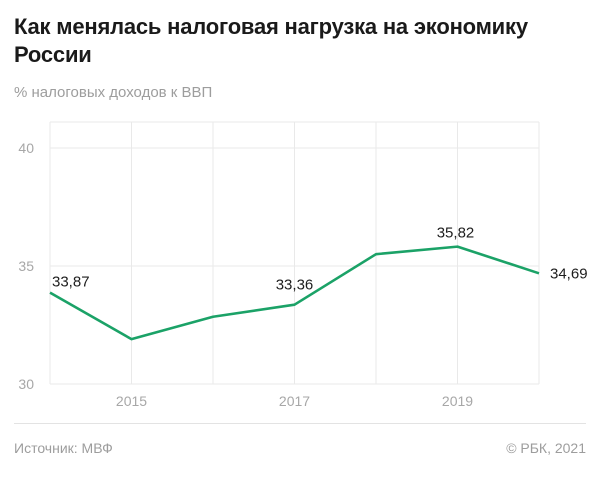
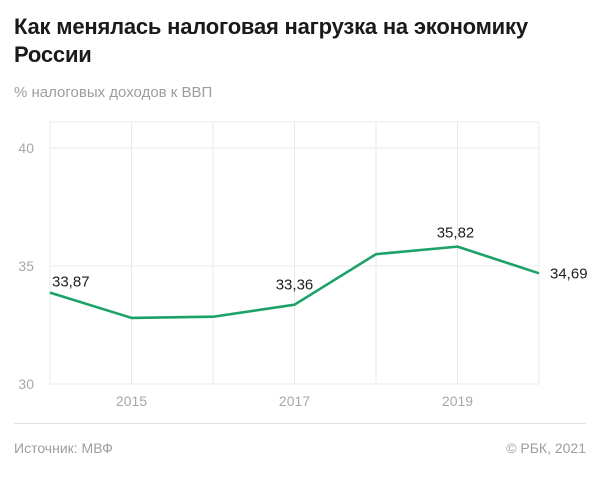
2015: 31.9 -> 32.8
